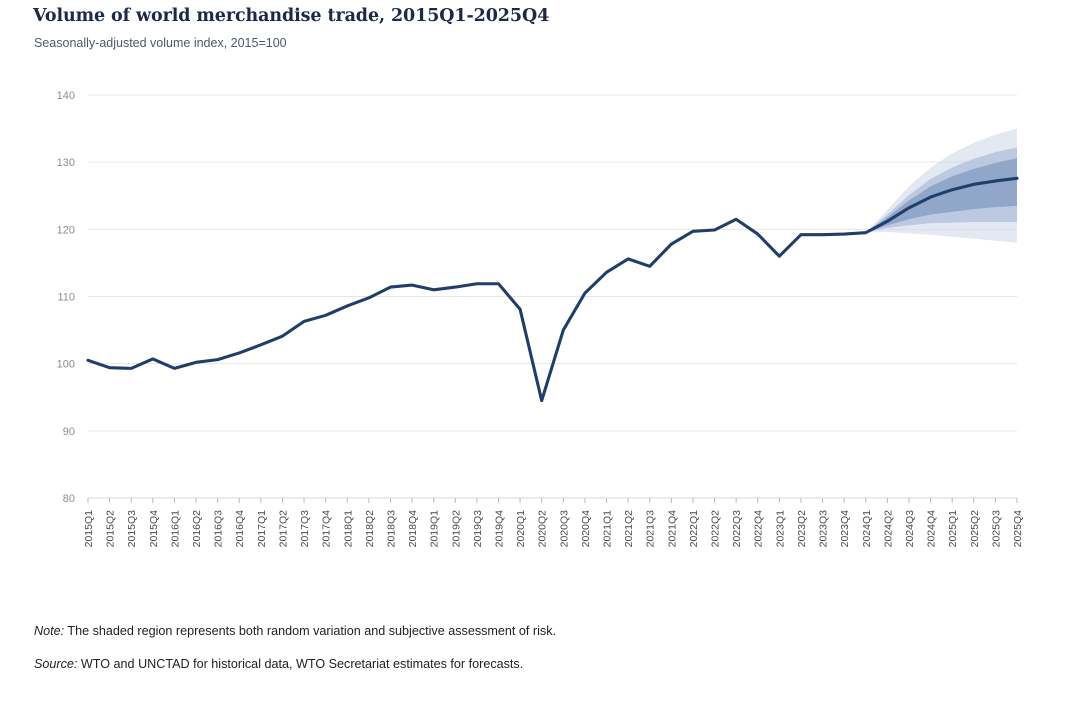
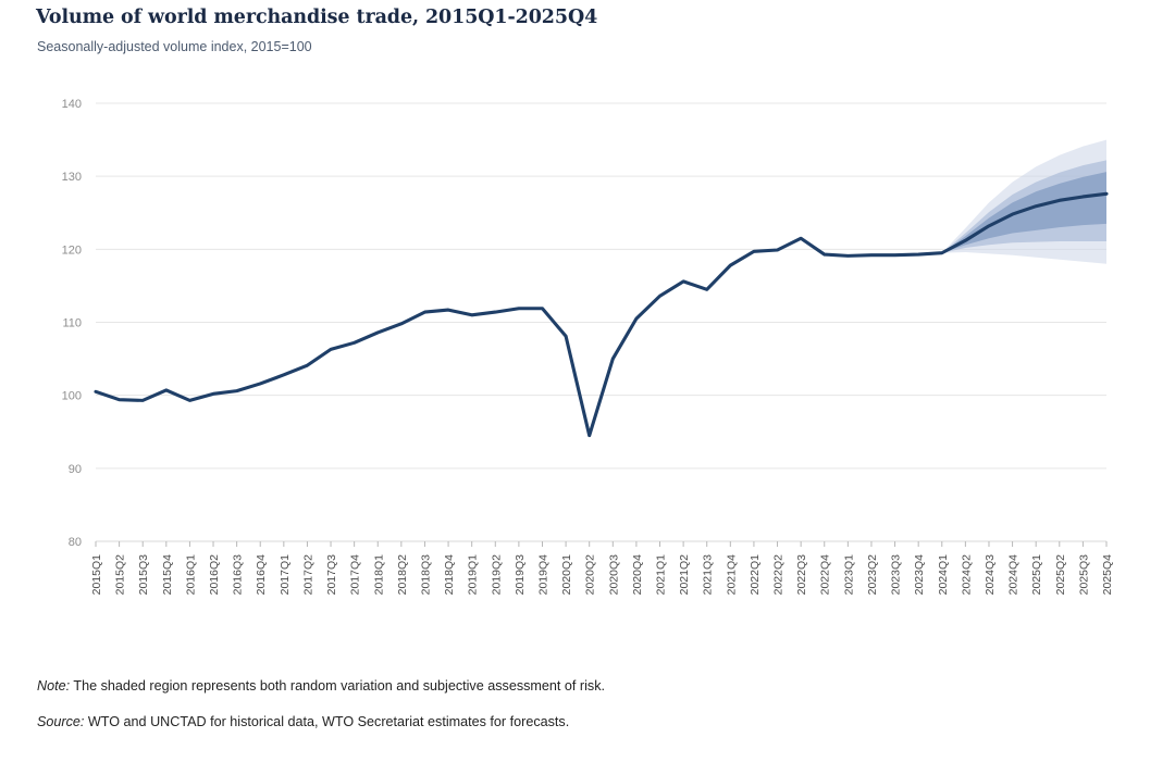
2023Q1: 116 -> 119
